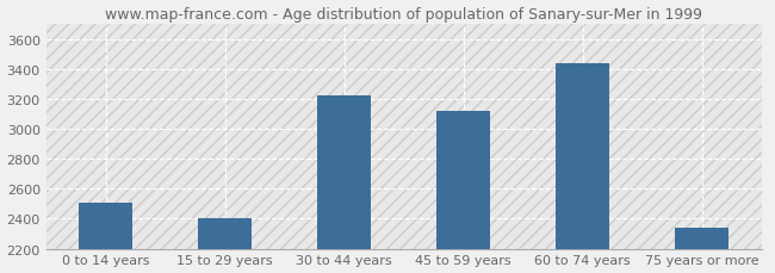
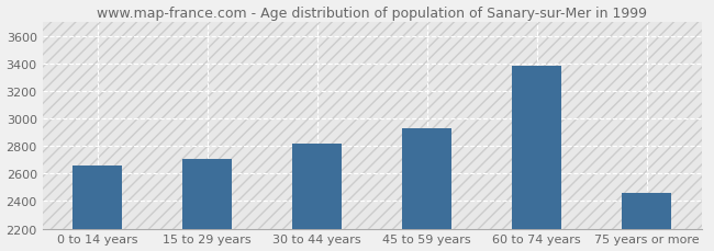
0 to 14 years: 2510 -> 2660
15 to 29 years: 2400 -> 2710
30 to 44 years: 3220 -> 2820
45 to 59 years: 3120 -> 2930
60 to 74 years: 3440 -> 3380
75 years or more: 2340 -> 2460
